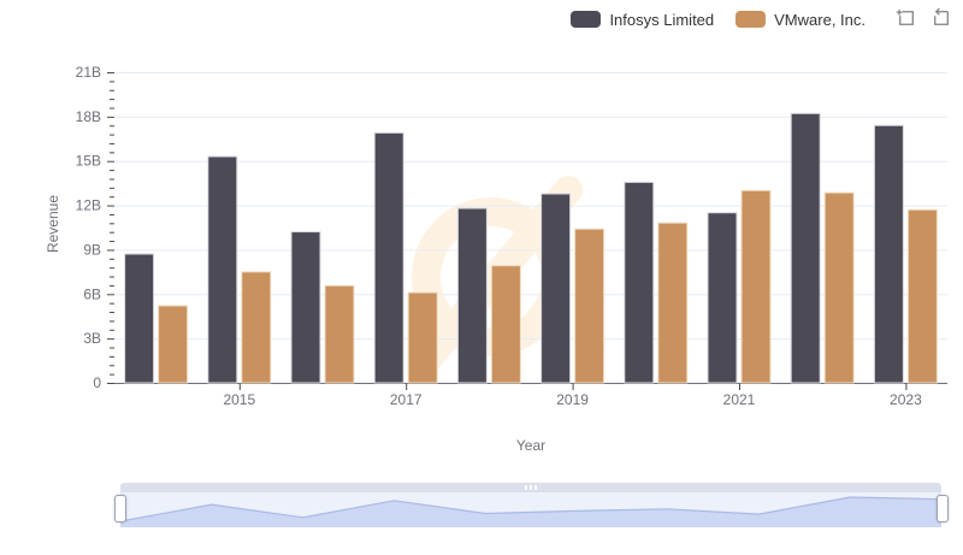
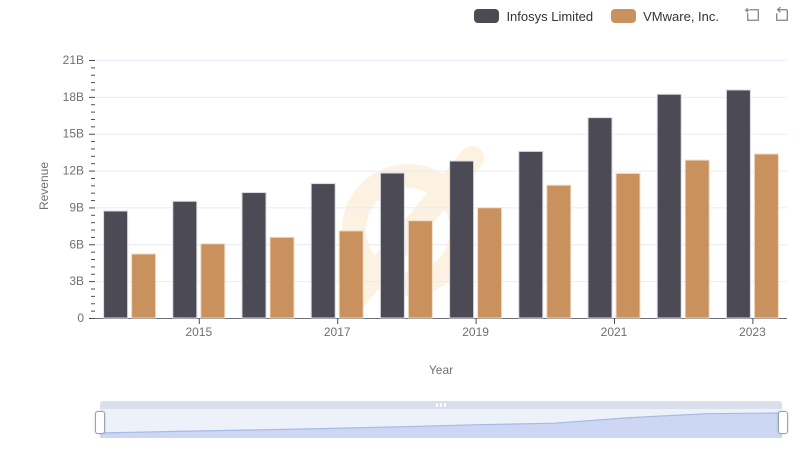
Infosys Limited/2015: 15.3B -> 9.5B
VMware, Inc./2015: 7.5B -> 6.0B
Infosys Limited/2017: 16.9B -> 10.9B
VMware, Inc./2017: 6.1B -> 7.1B
VMware, Inc./2019: 10.4B -> 9.0B
Infosys Limited/2021: 11.5B -> 16.3B
VMware, Inc./2021: 13.0B -> 11.8B
Infosys Limited/2023: 17.4B -> 18.6B
VMware, Inc./2023: 11.7B -> 13.3B
